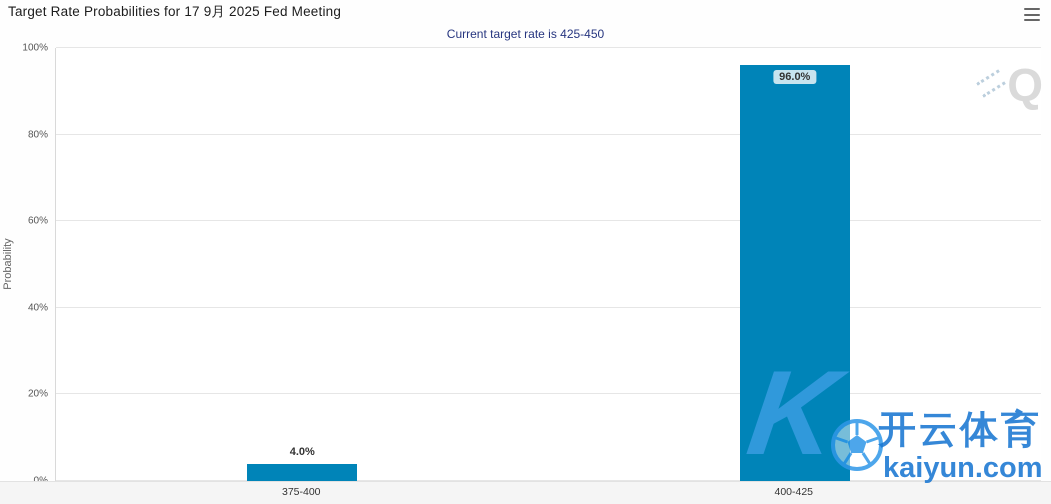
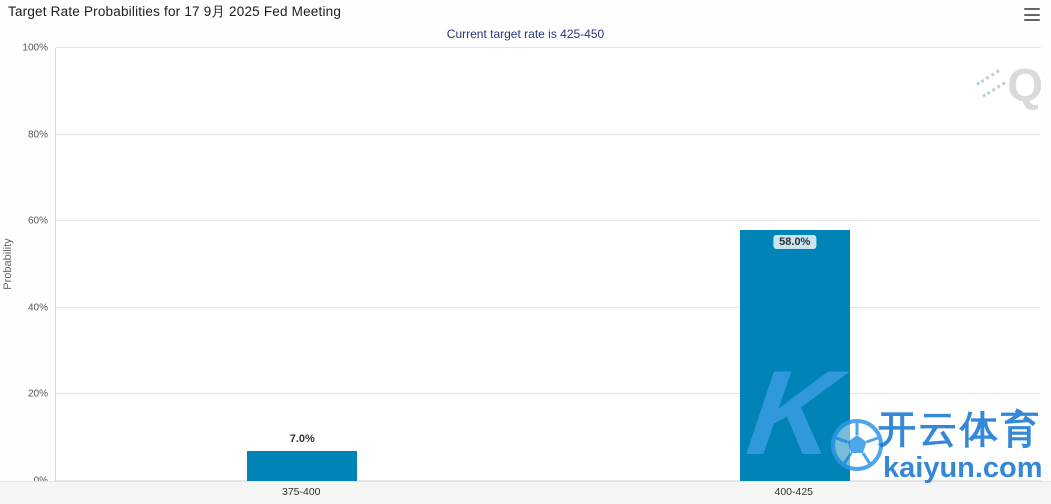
375-400: 4.0% -> 7.0%
400-425: 96.0% -> 58.0%
